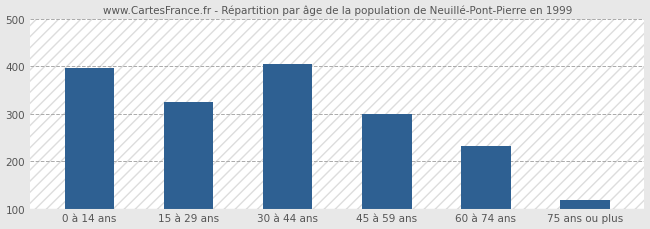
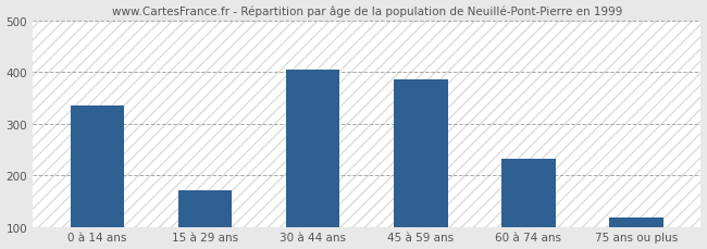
0 à 14 ans: 395 -> 335
15 à 29 ans: 325 -> 170
45 à 59 ans: 299 -> 385
